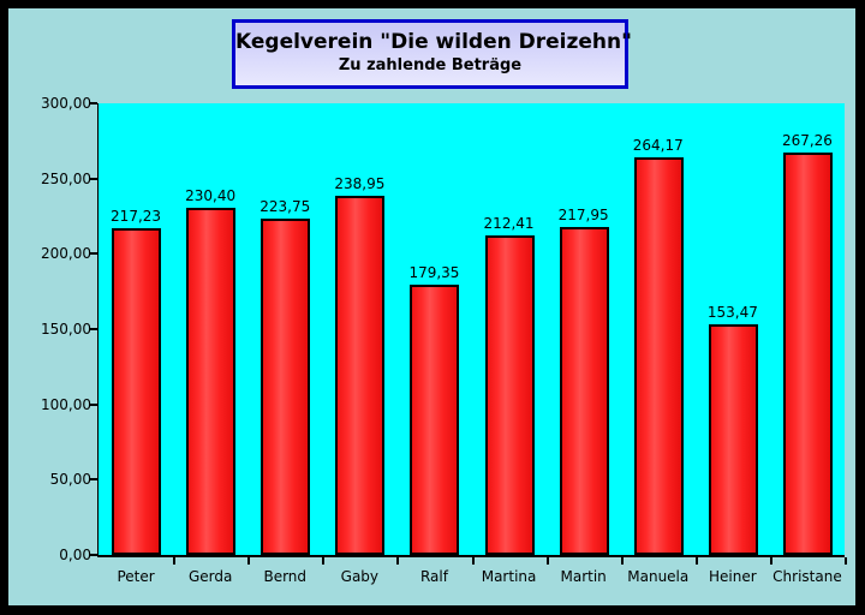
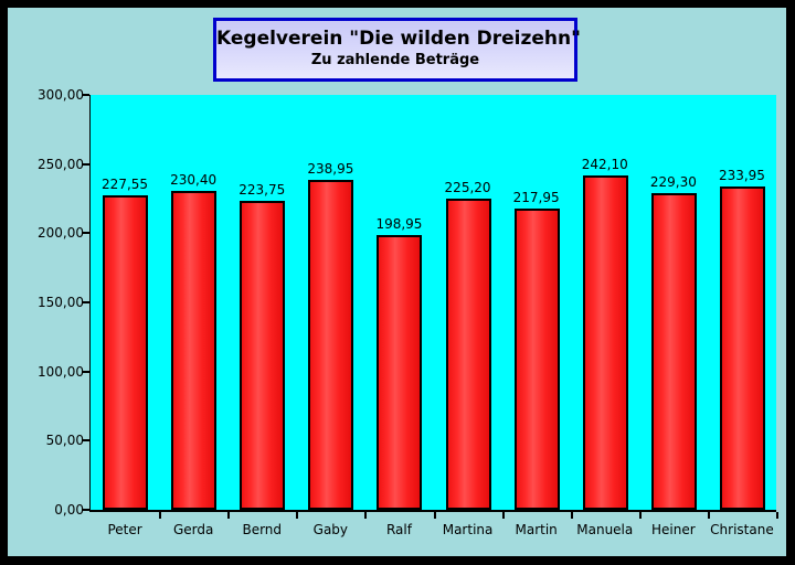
Peter: 217,23 -> 227,55
Ralf: 179,35 -> 198,95
Martina: 212,41 -> 225,20
Manuela: 264,17 -> 242,10
Heiner: 153,47 -> 229,30
Christane: 267,26 -> 233,95
